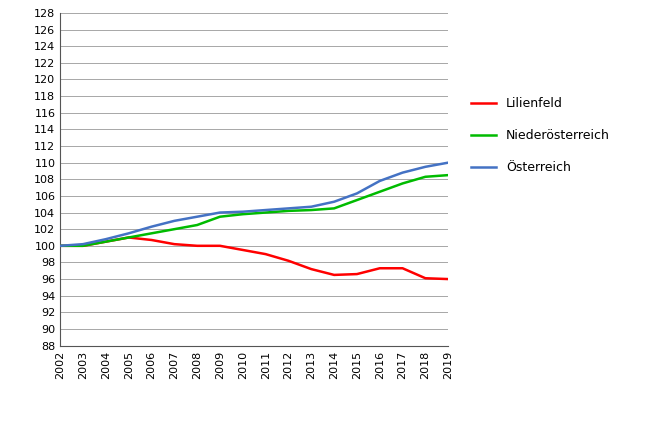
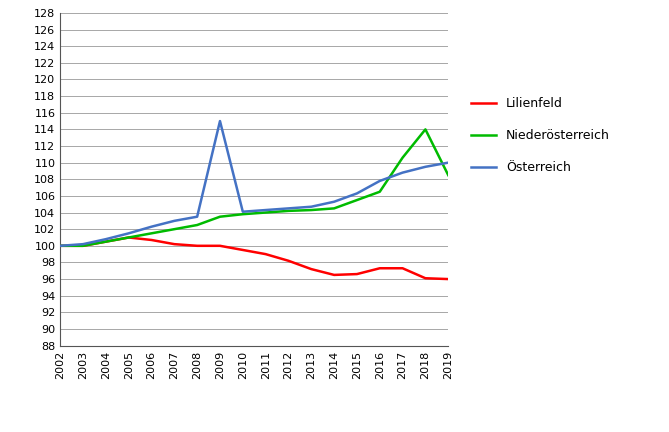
Österreich/2009: 104.0 -> 115.0
Niederösterreich/2017: 107.5 -> 110.6
Niederösterreich/2018: 108.3 -> 114.0
